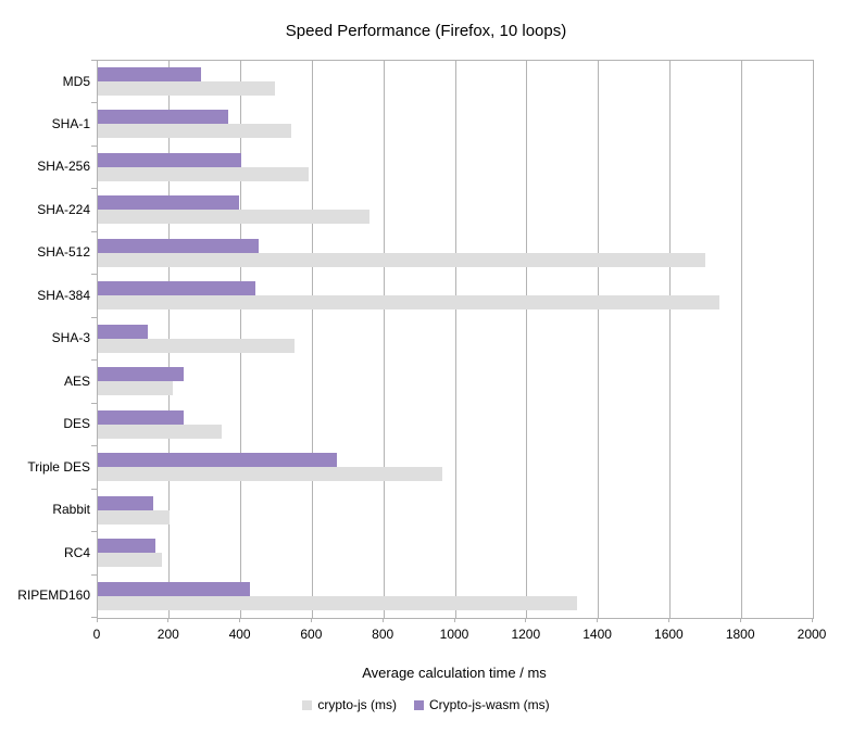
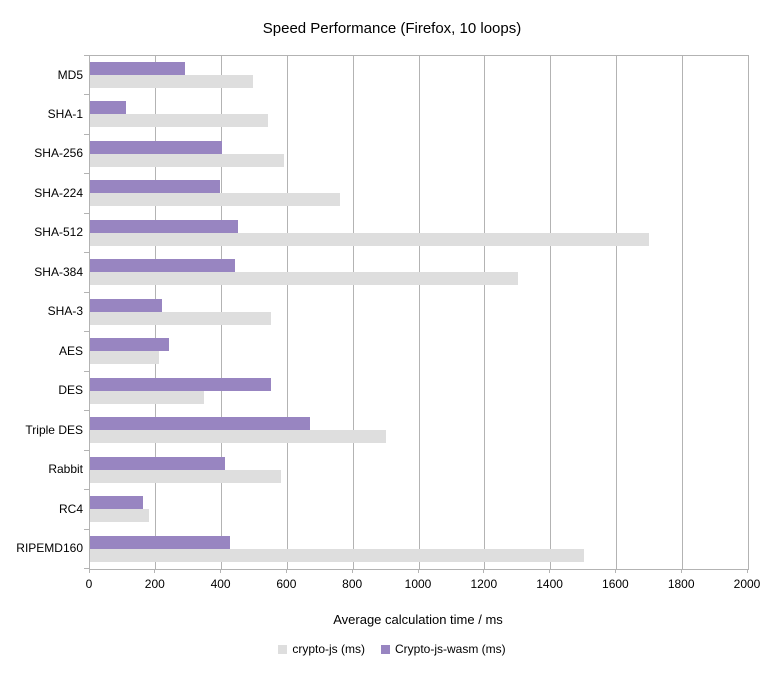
Crypto-js-wasm (ms)/SHA-1: 360 -> 110
crypto-js (ms)/SHA-384: 1740 -> 1300
Crypto-js-wasm (ms)/SHA-3: 140 -> 220
Crypto-js-wasm (ms)/DES: 240 -> 550
crypto-js (ms)/Triple DES: 960 -> 900
crypto-js (ms)/Rabbit: 200 -> 580
Crypto-js-wasm (ms)/Rabbit: 160 -> 410
crypto-js (ms)/RIPEMD160: 1340 -> 1500
